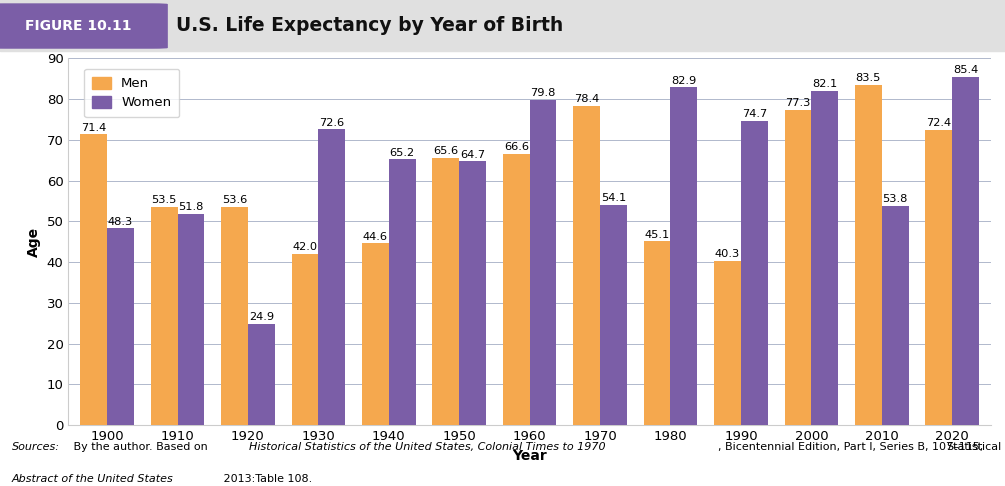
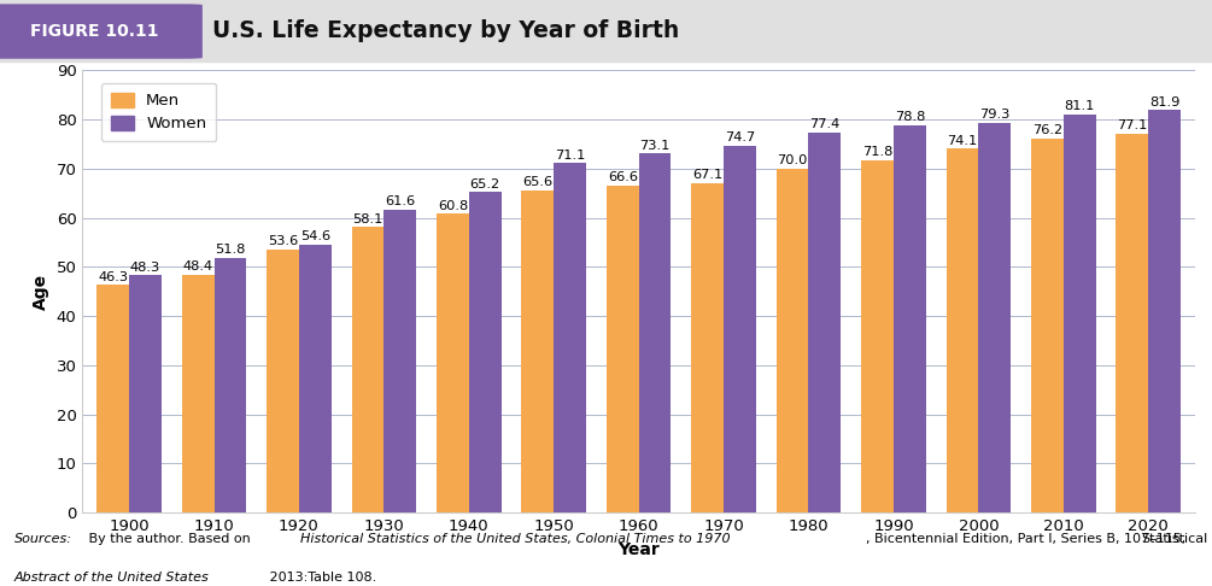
Men/1900: 71.4 -> 46.3
Men/1910: 53.5 -> 48.4
Women/1920: 24.9 -> 54.6
Men/1930: 42.0 -> 58.1
Women/1930: 72.6 -> 61.6
Men/1940: 44.6 -> 60.8
Women/1950: 64.7 -> 71.1
Women/1960: 79.8 -> 73.1
Men/1970: 78.4 -> 67.1
Women/1970: 54.1 -> 74.7
Men/1980: 45.1 -> 70.0
Women/1980: 82.9 -> 77.4
Men/1990: 40.3 -> 71.8
Women/1990: 74.7 -> 78.8
Men/2000: 77.3 -> 74.1
Women/2000: 82.1 -> 79.3
Men/2010: 83.5 -> 76.2
Women/2010: 53.8 -> 81.1
Men/2020: 72.4 -> 77.1
Women/2020: 85.4 -> 81.9
